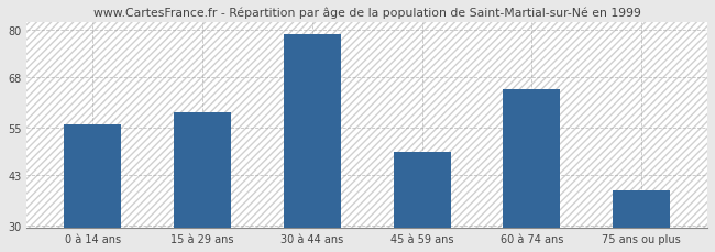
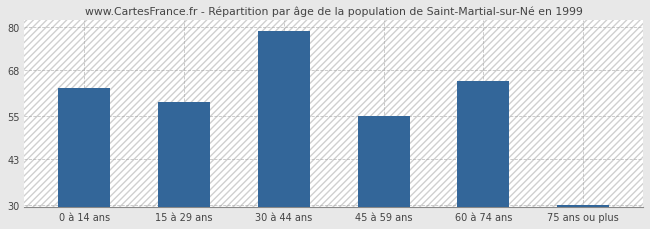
0 à 14 ans: 56 -> 63
45 à 59 ans: 49 -> 55
75 ans ou plus: 39 -> 30
